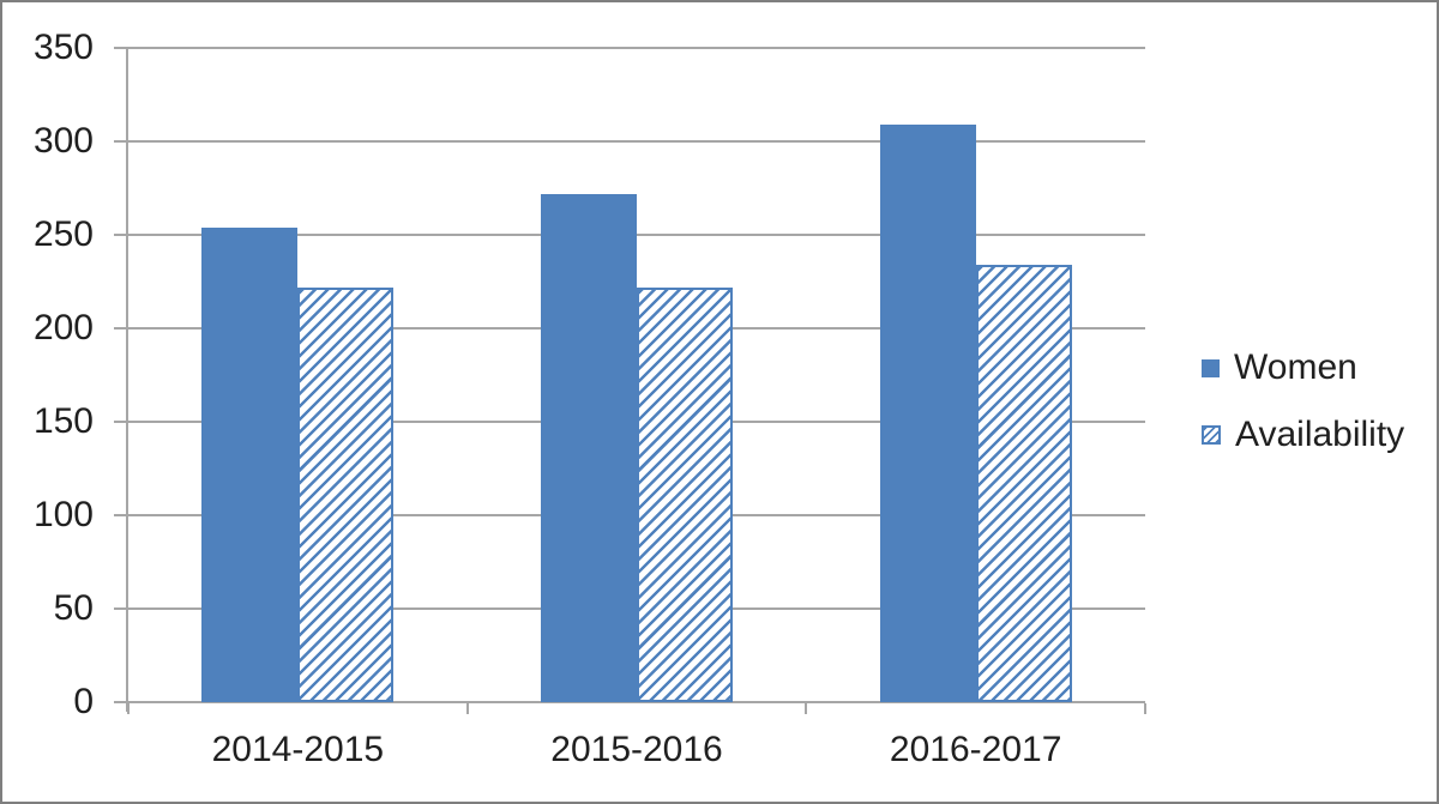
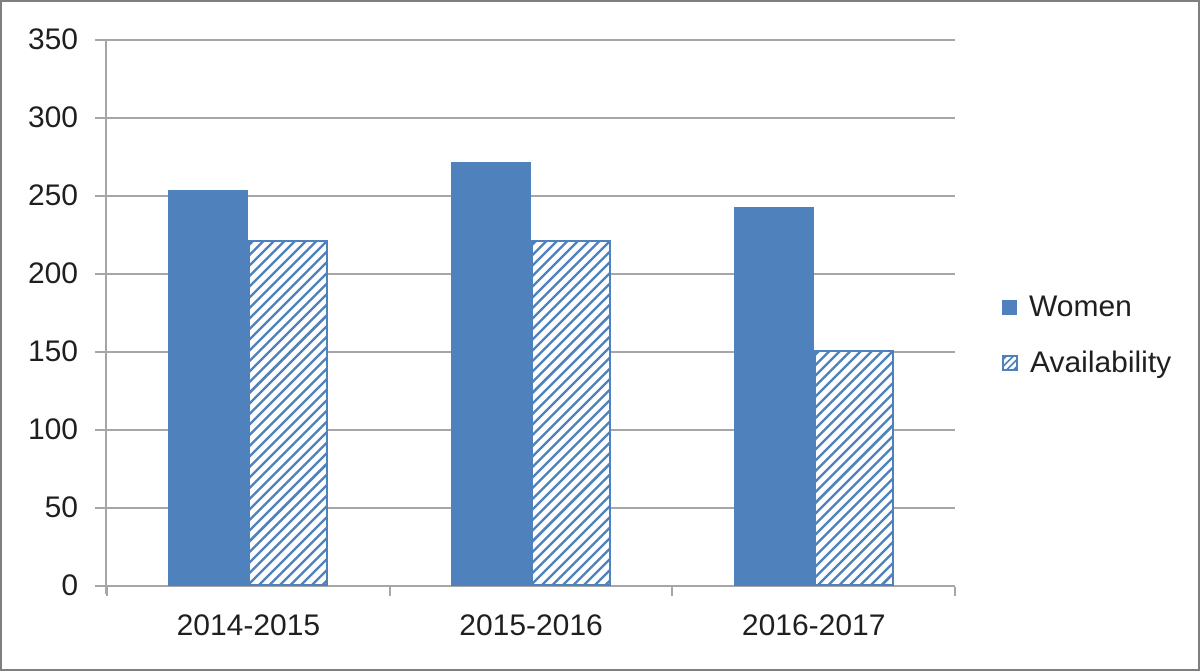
Women/2016-2017: 309 -> 243
Availability/2016-2017: 234 -> 151
